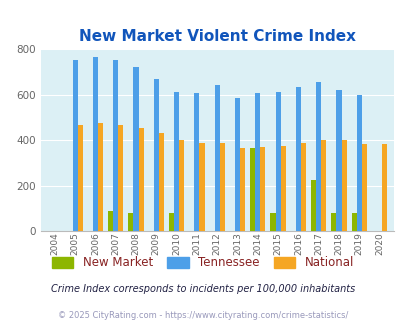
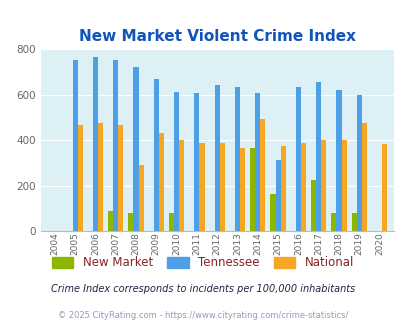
National/2008: 455 -> 290
Tennessee/2013: 585 -> 635
National/2014: 369 -> 495
New Market/2015: 80 -> 165
Tennessee/2015: 612 -> 315
National/2019: 384 -> 475
